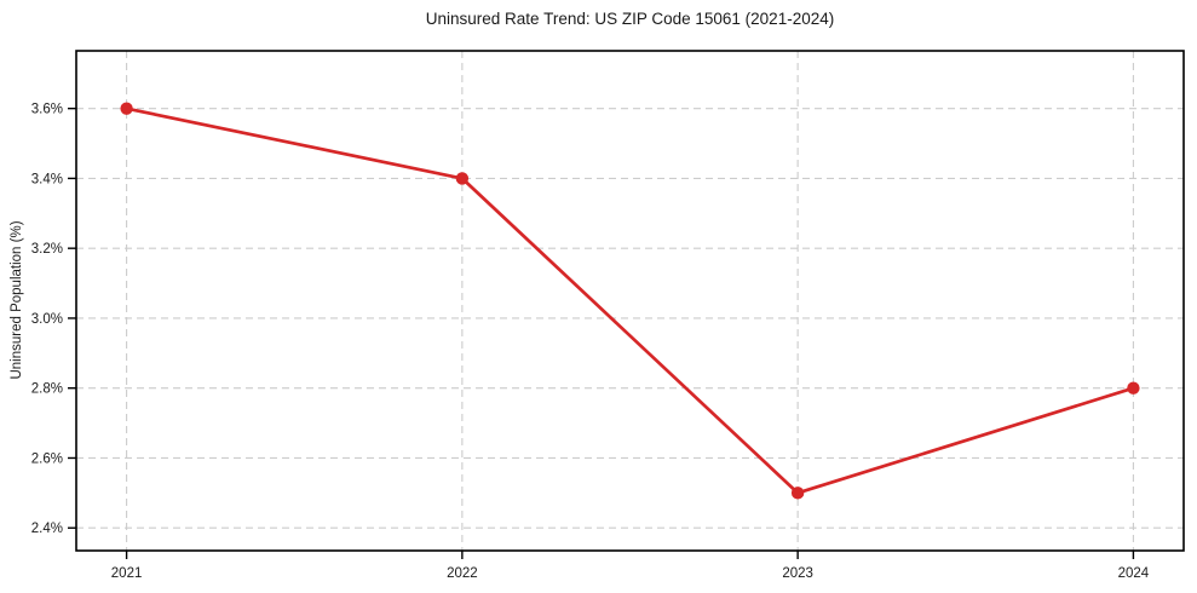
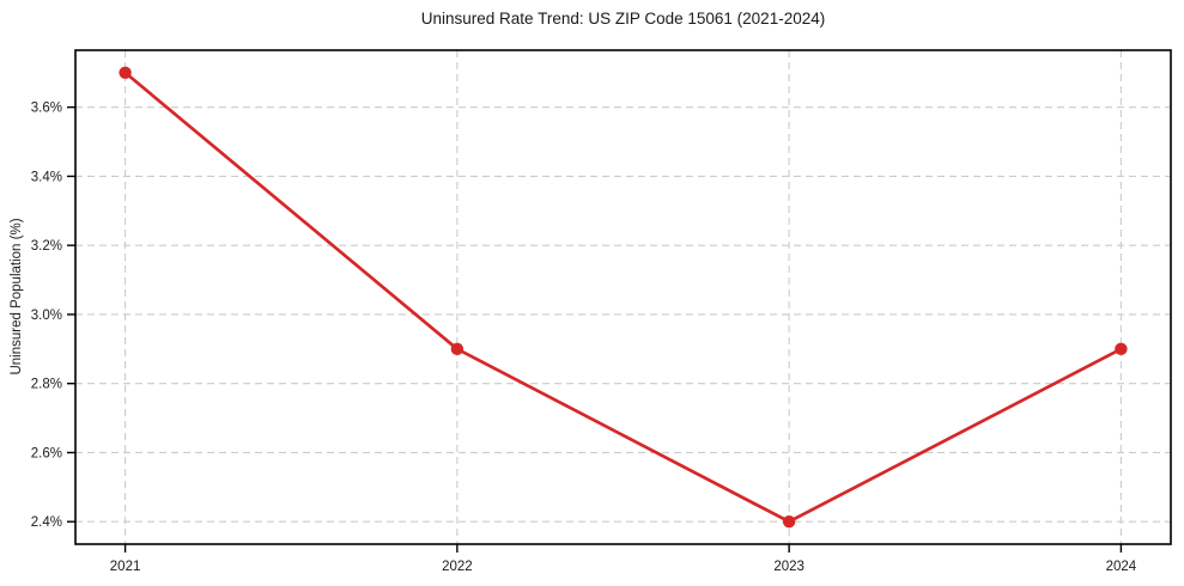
2021: 3.6% -> 3.7%
2022: 3.4% -> 2.9%
2023: 2.5% -> 2.4%
2024: 2.8% -> 2.9%
